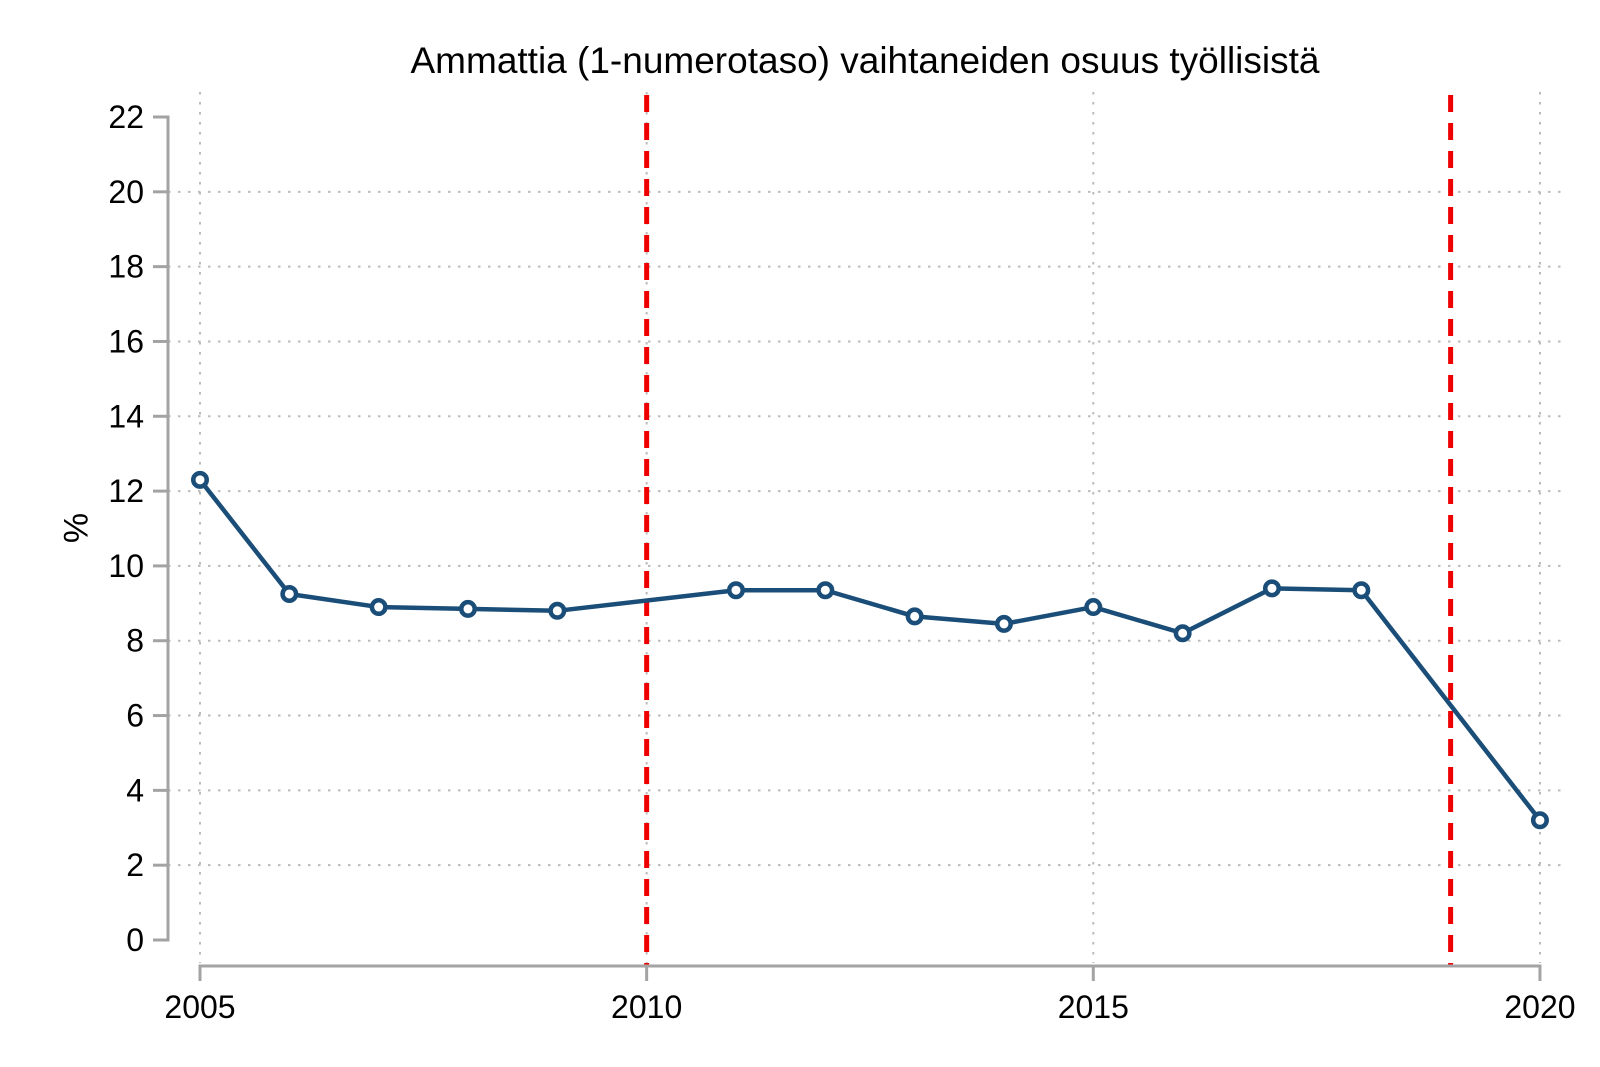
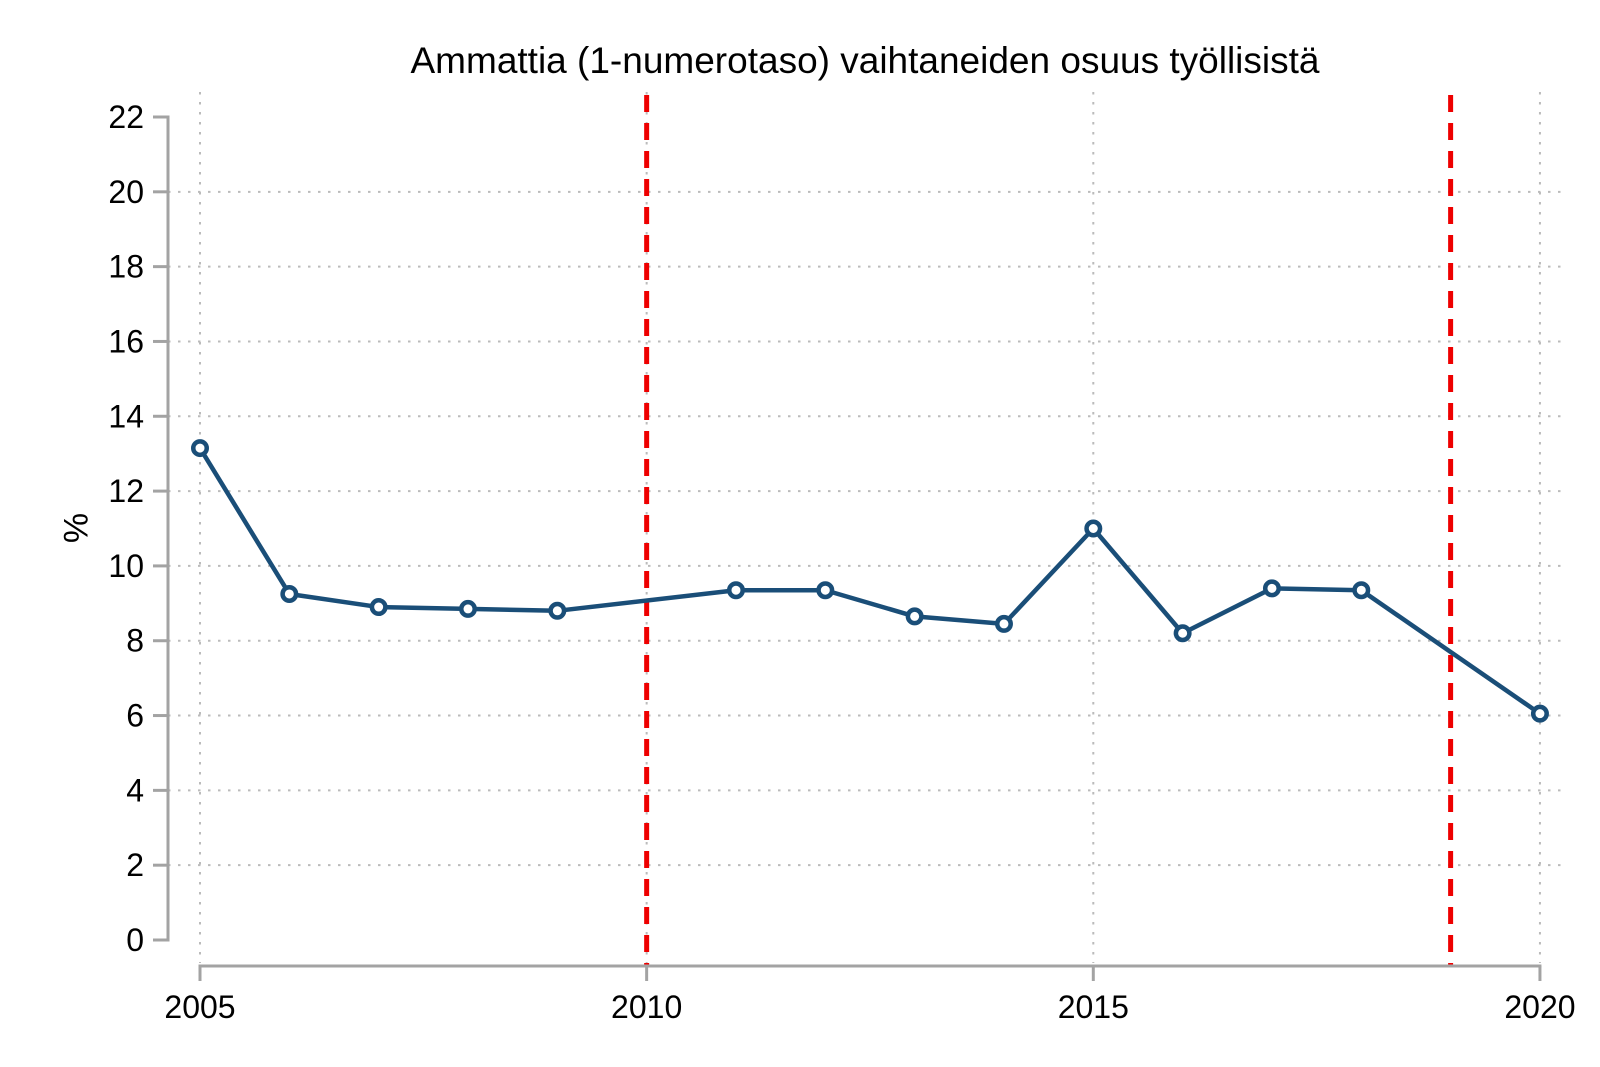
2005: 12.3 -> 13.2
2015: 8.9 -> 11.0
2020: 3.2 -> 6.0
